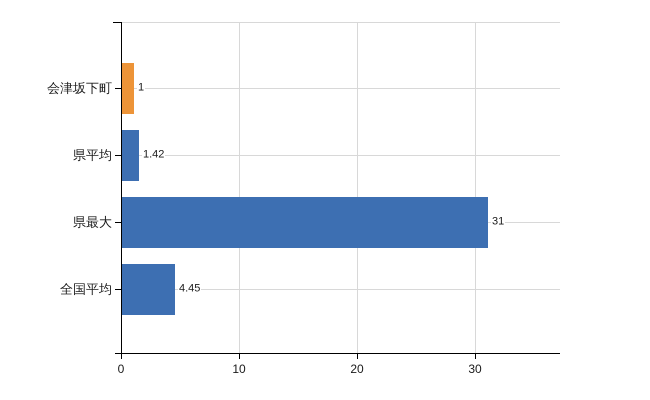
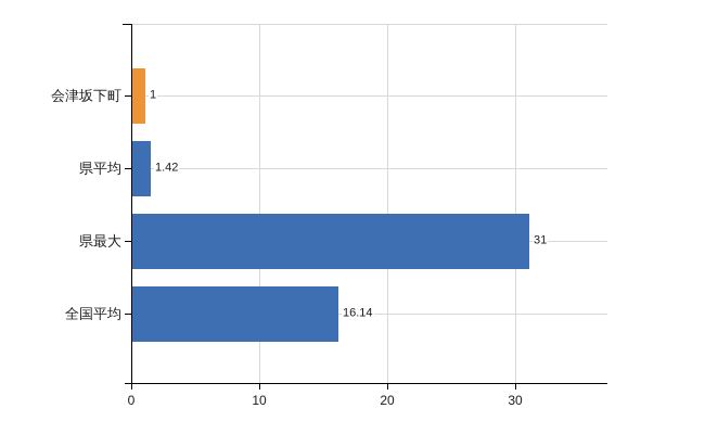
全国平均: 4.45 -> 16.14
